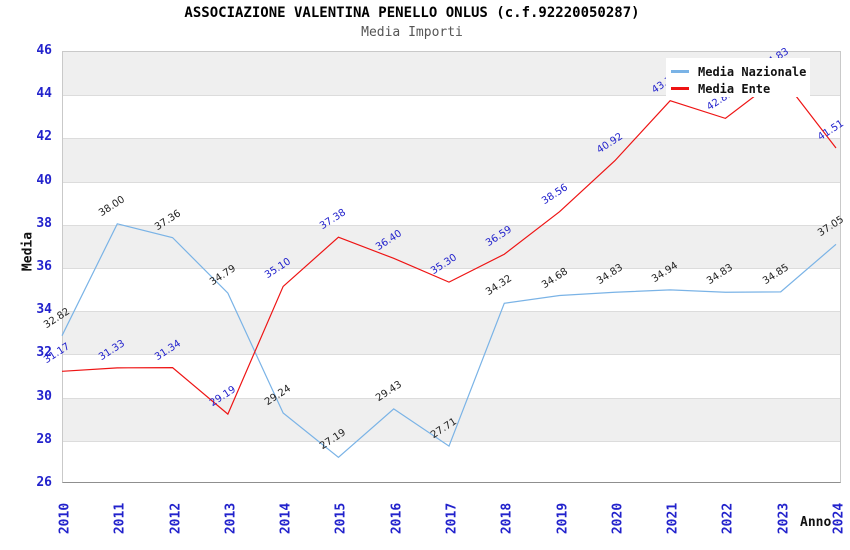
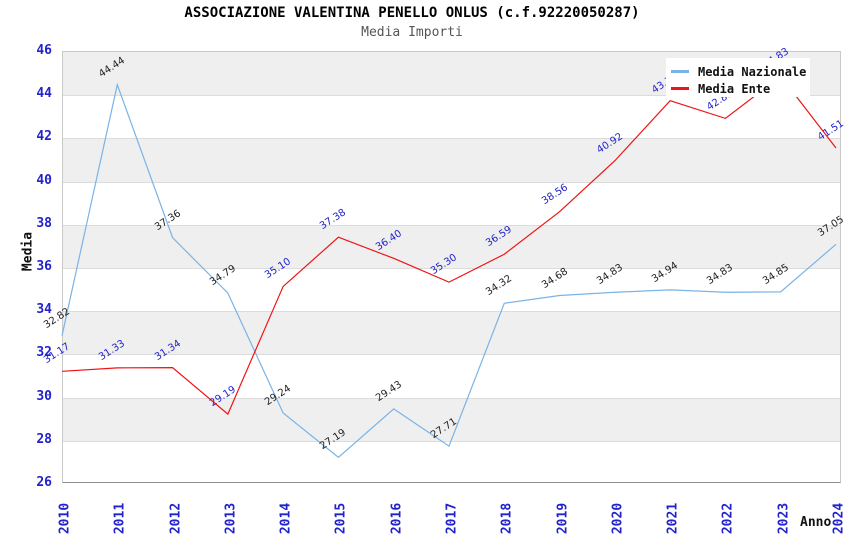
Media Nazionale/2011: 38.00 -> 44.44
